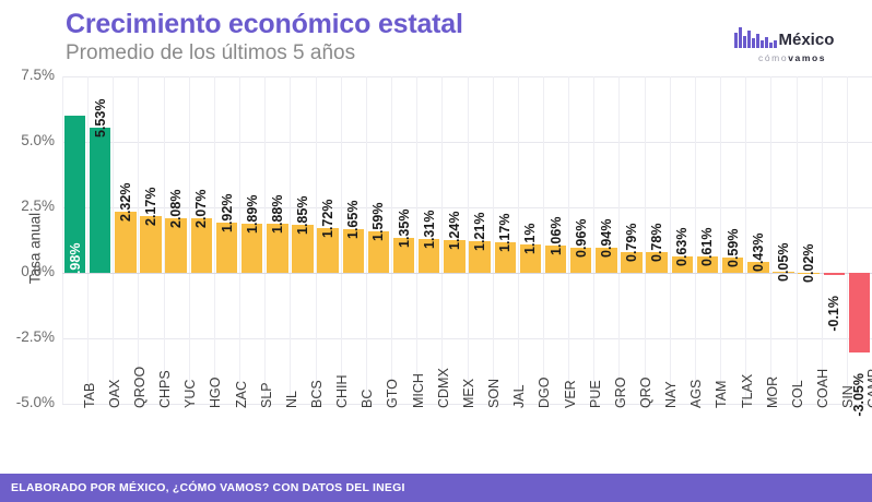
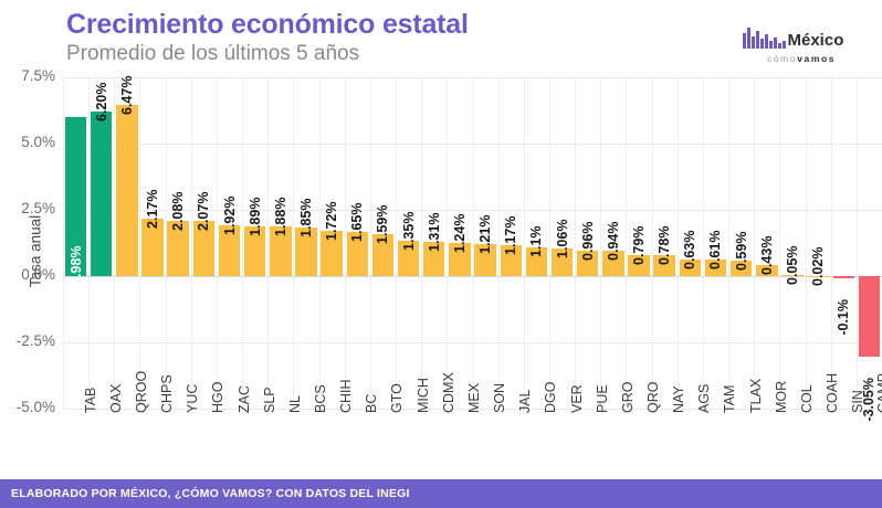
OAX: 5.53% -> 6.20%
QROO: 2.32% -> 6.47%
